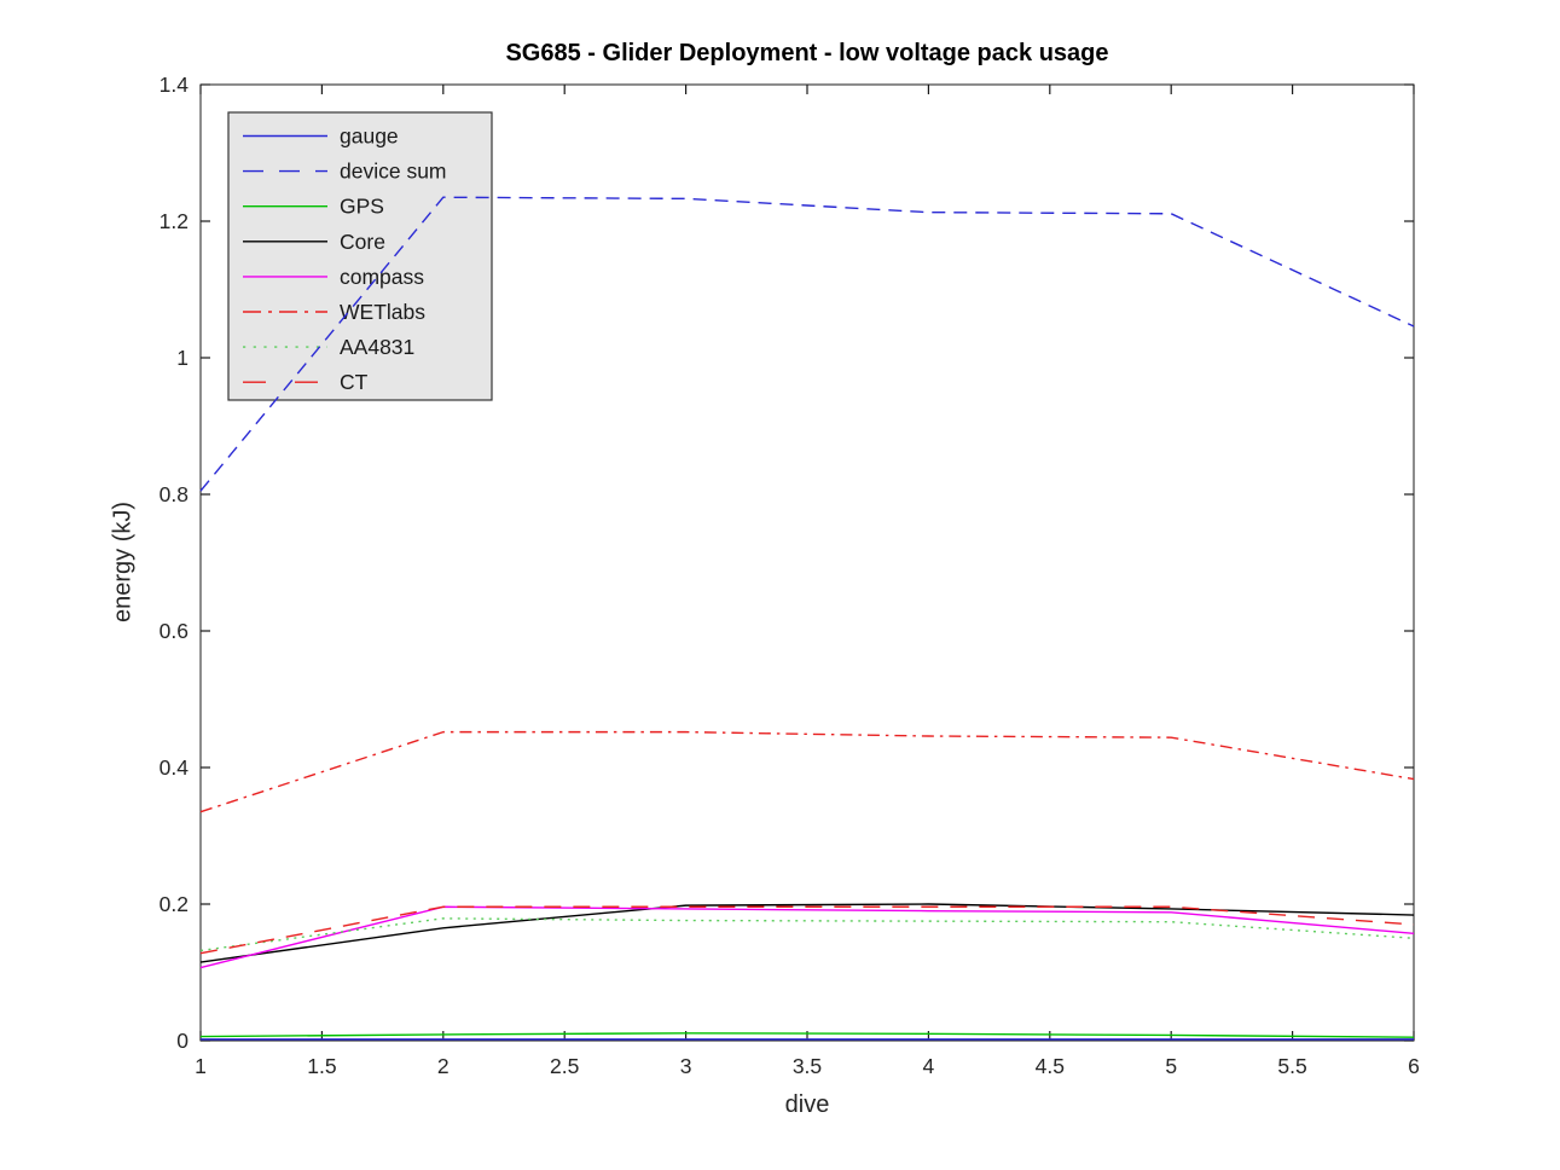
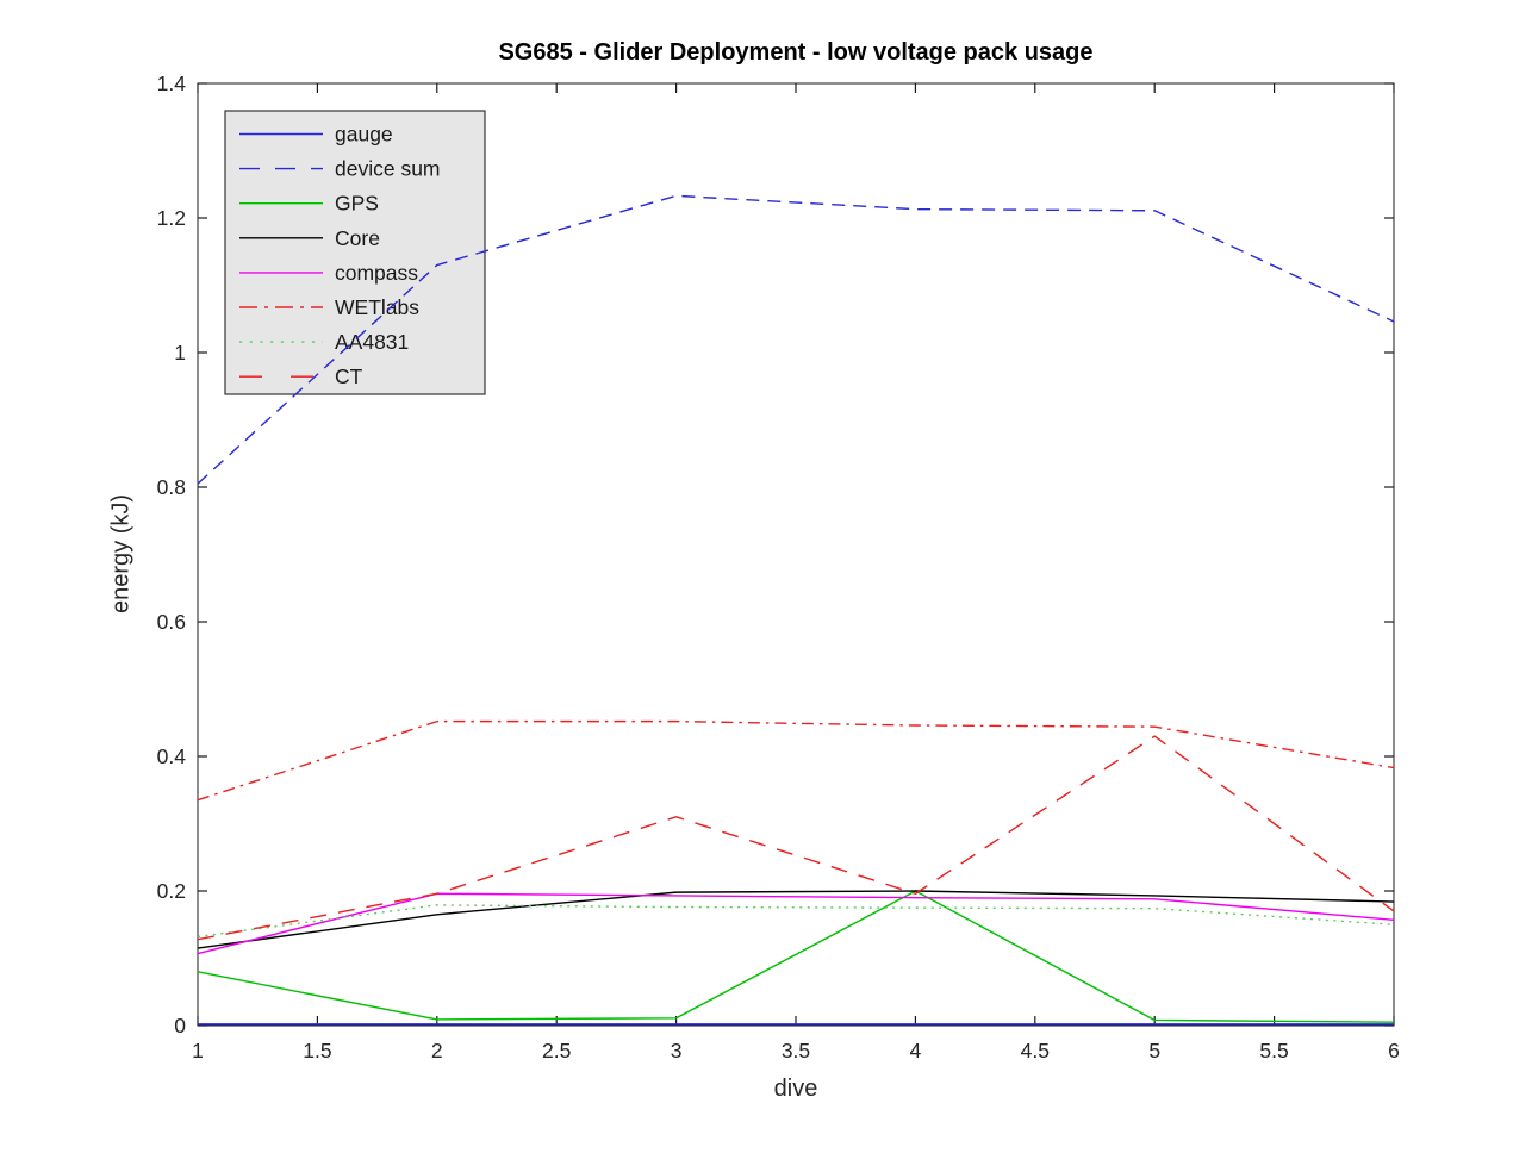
GPS/1: 0.01 -> 0.08
device sum/2: 1.24 -> 1.13
CT/3: 0.20 -> 0.31
GPS/4: 0.01 -> 0.20
CT/5: 0.20 -> 0.43
